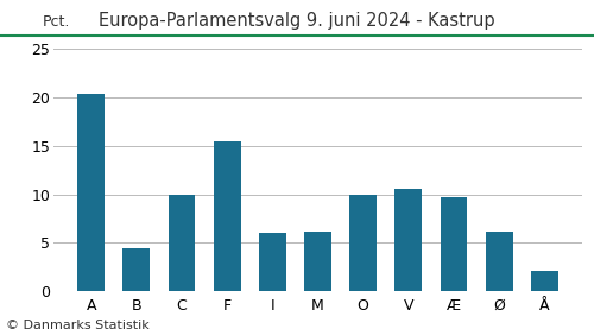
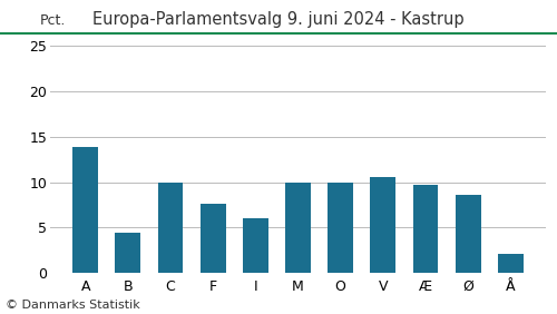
A: 20.3 -> 13.8
F: 15.5 -> 7.6
M: 6.1 -> 10.0
Ø: 6.1 -> 8.6
